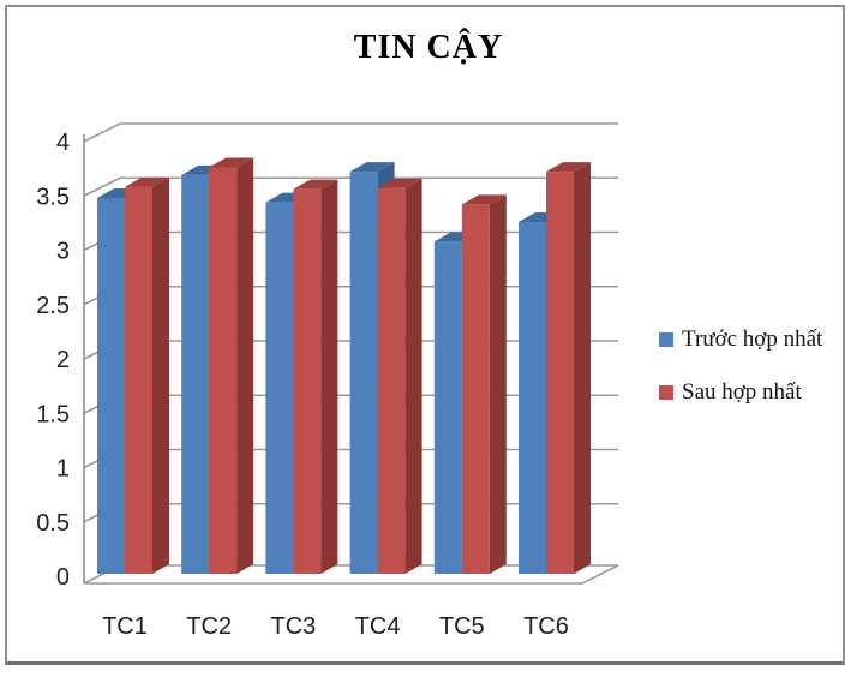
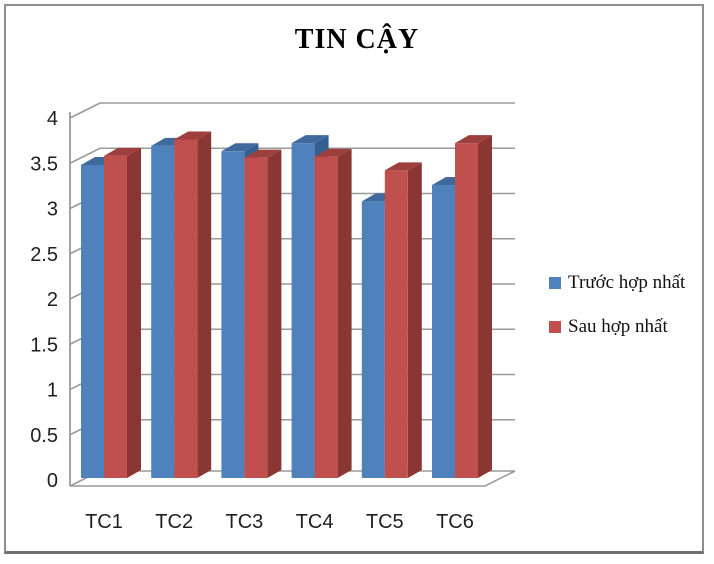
Trước hợp nhất/TC3: 3.4 -> 3.6
